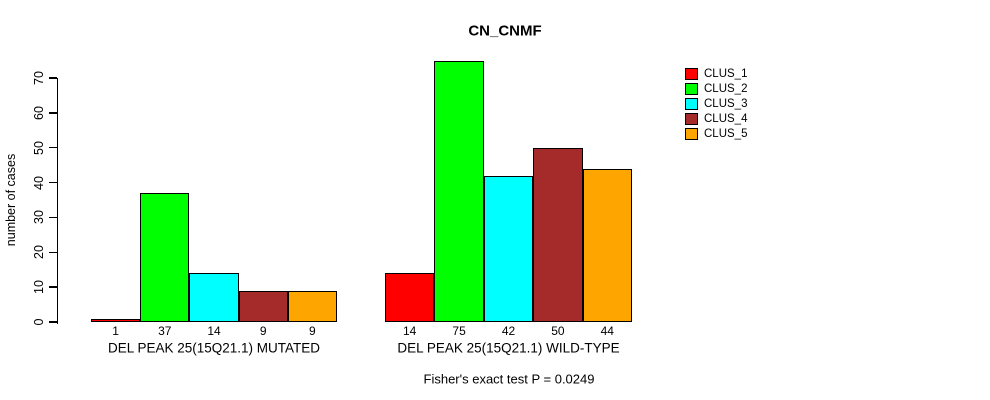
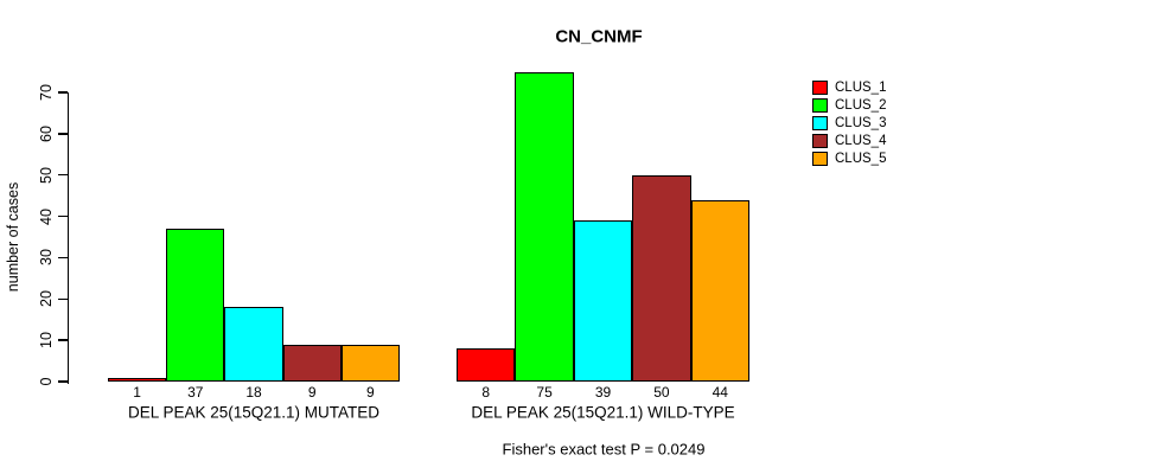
CLUS_3/DEL PEAK 25(15Q21.1) MUTATED: 14 -> 18
CLUS_1/DEL PEAK 25(15Q21.1) WILD-TYPE: 14 -> 8
CLUS_3/DEL PEAK 25(15Q21.1) WILD-TYPE: 42 -> 39
